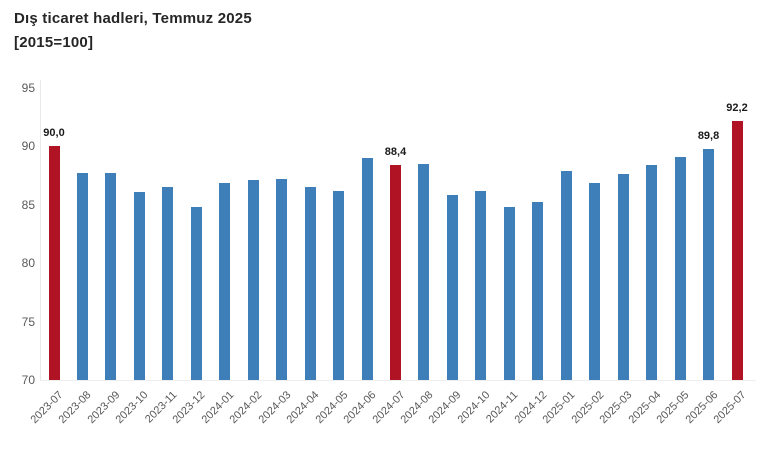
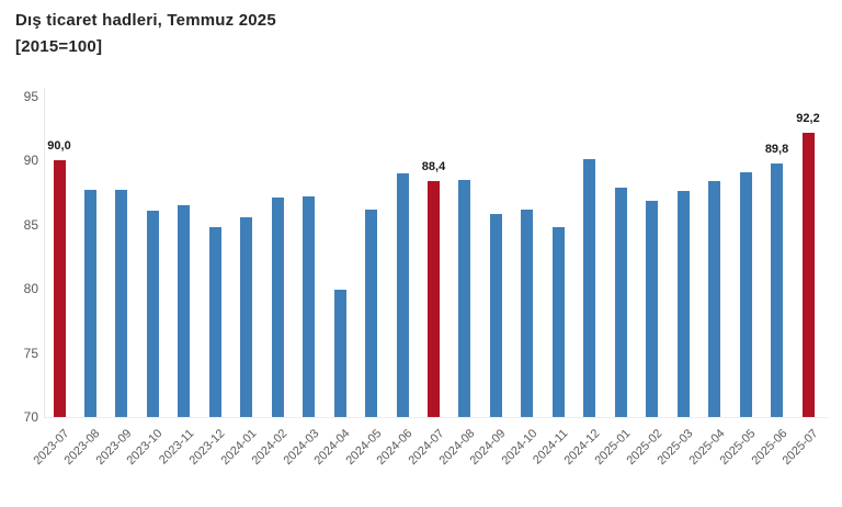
2024-01: 86.9 -> 85.6
2024-04: 86.5 -> 79.9
2024-12: 85.2 -> 90.1
